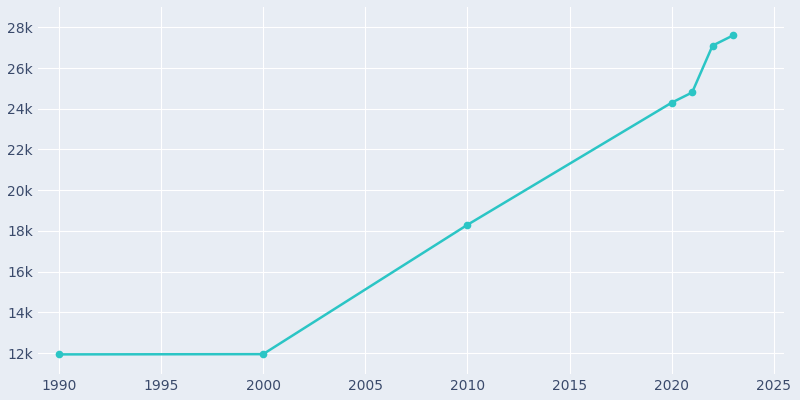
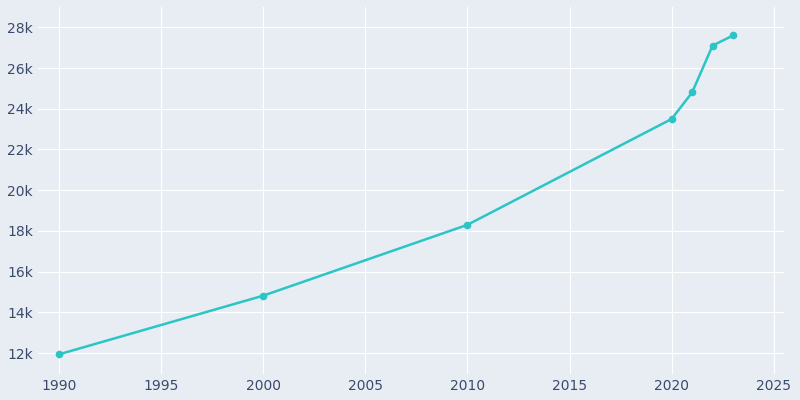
2000: 11.95k -> 14.82k
2020: 24.30k -> 23.50k
